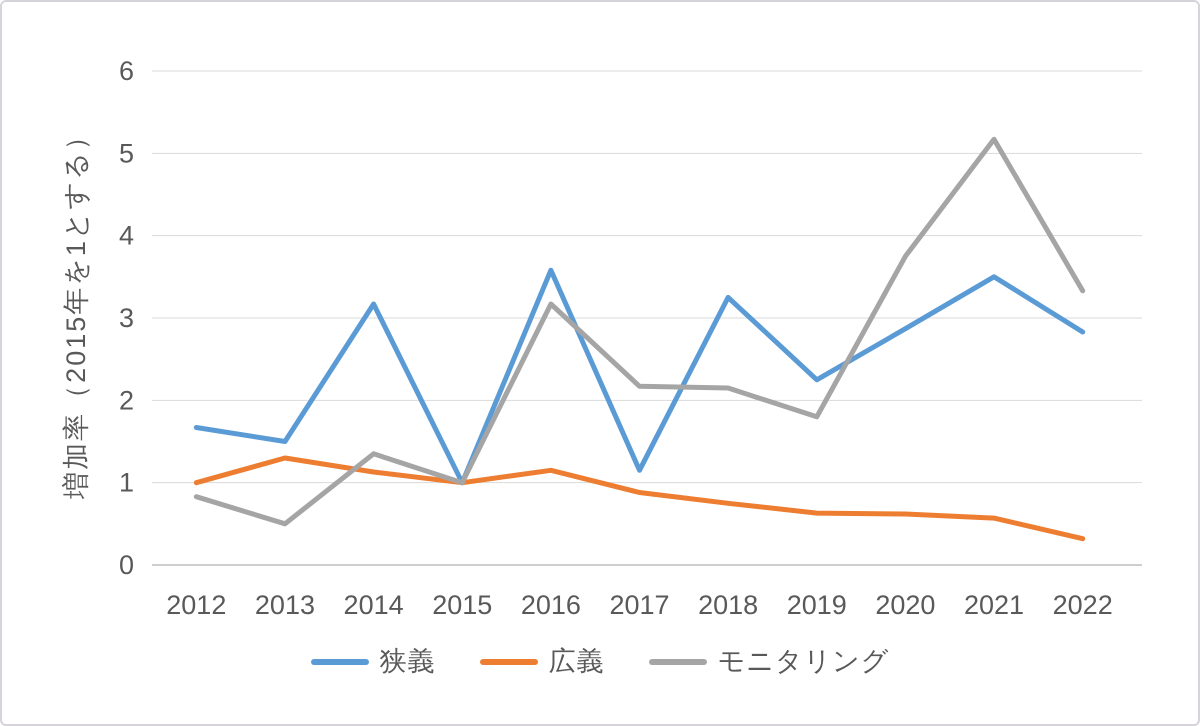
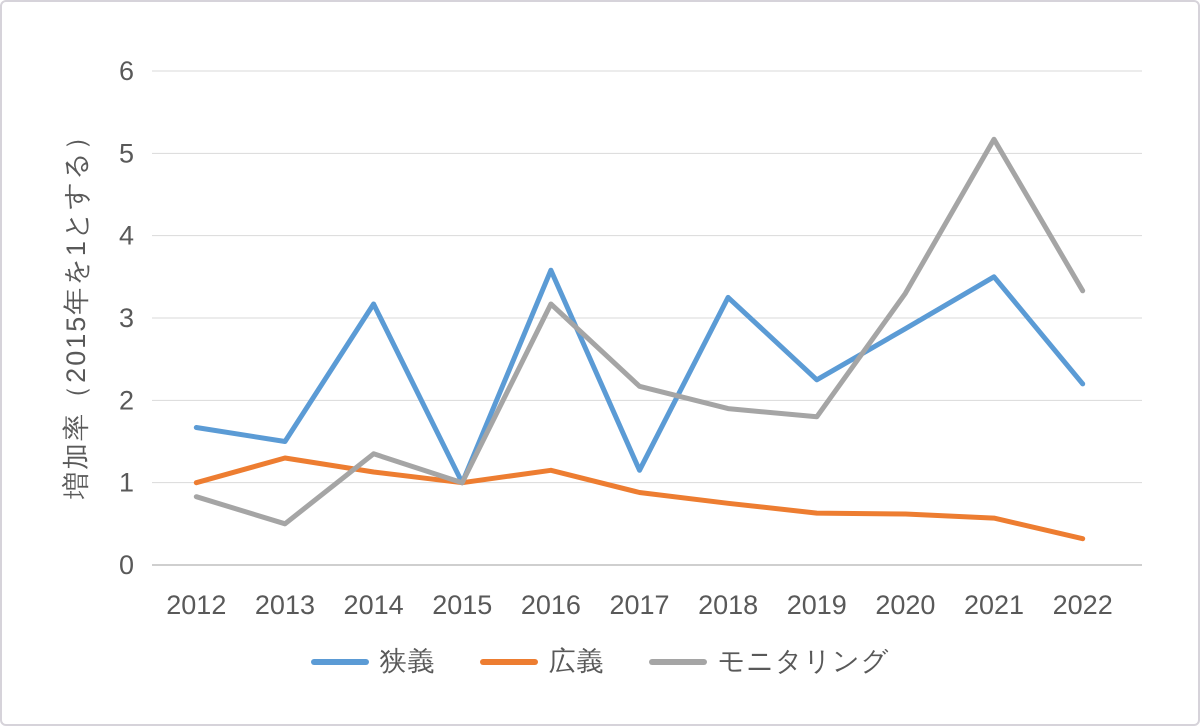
モニタリング/2018: 2.1 -> 1.9
モニタリング/2020: 3.8 -> 3.3
狭義/2022: 2.8 -> 2.2
